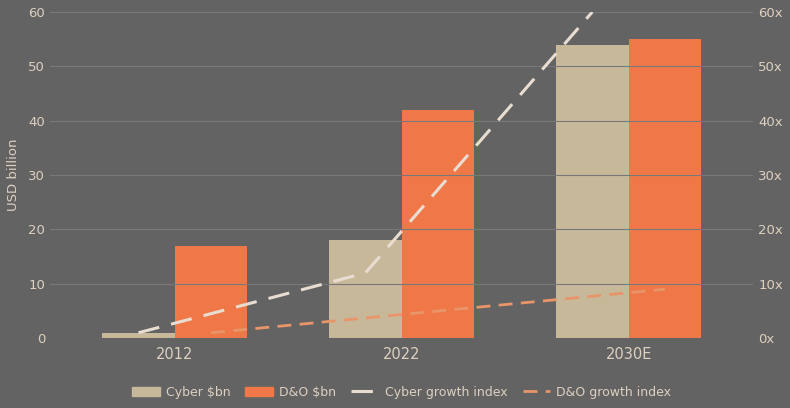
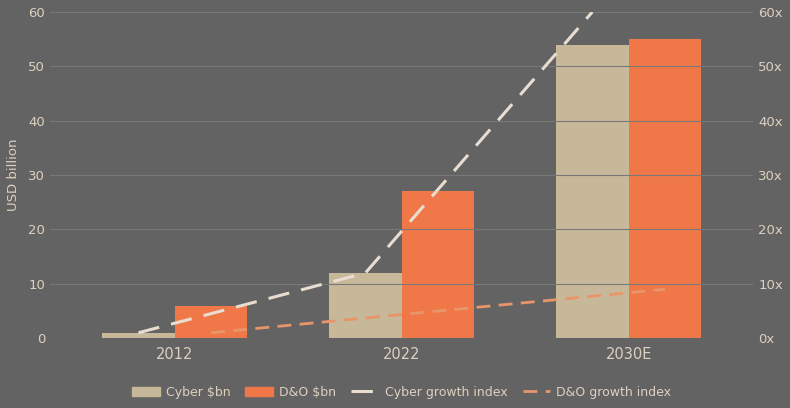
D&O $bn/2012: 17 -> 6
Cyber $bn/2022: 18 -> 12
D&O $bn/2022: 42 -> 27
